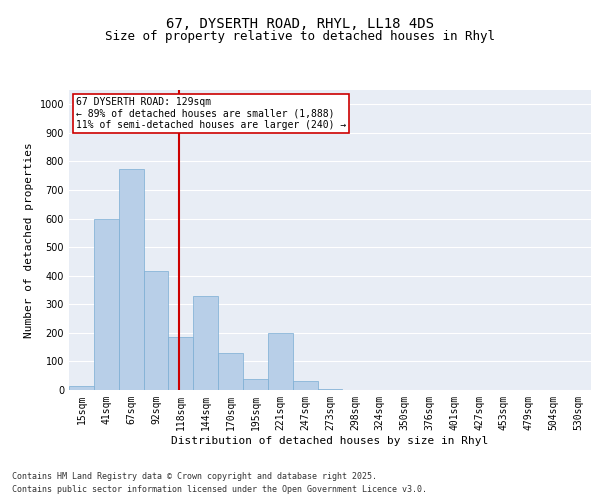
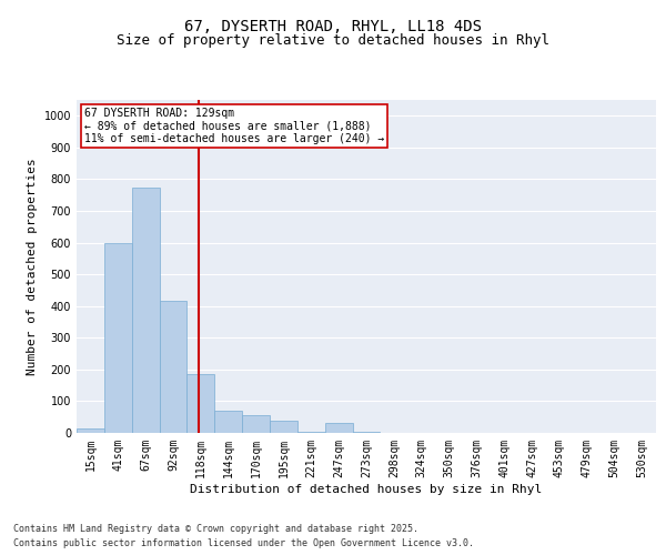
144sqm: 330 -> 70
170sqm: 130 -> 55
221sqm: 200 -> 5
